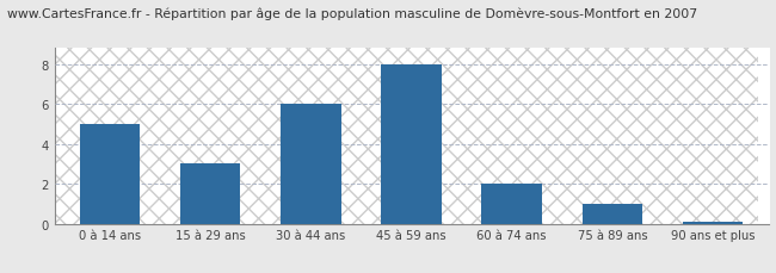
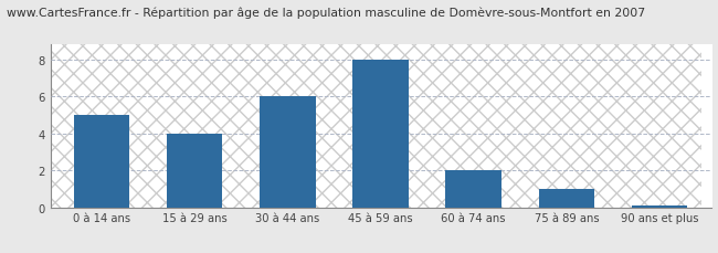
15 à 29 ans: 3.0 -> 4.0
